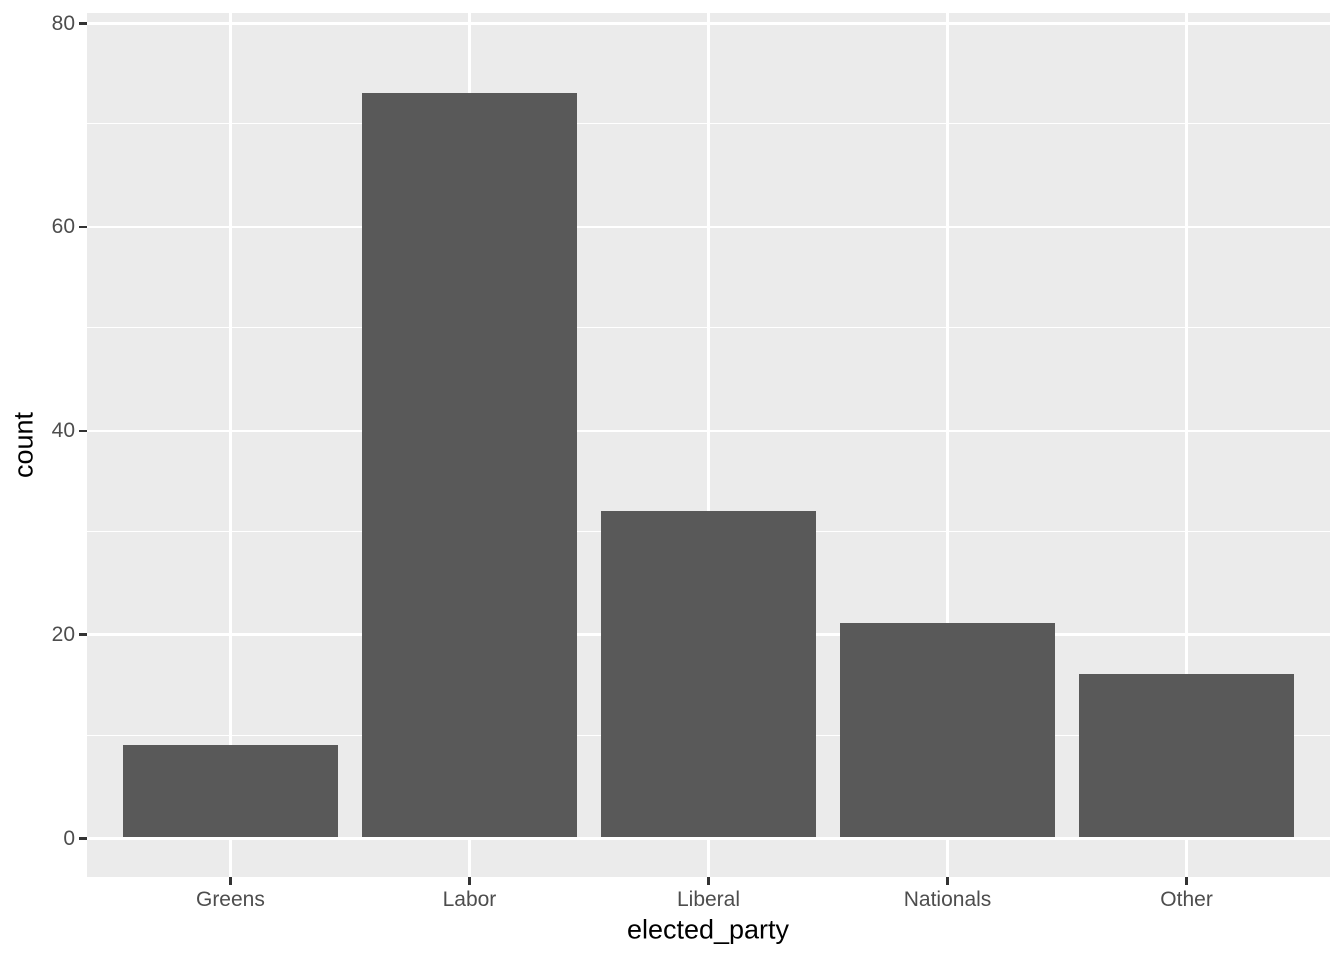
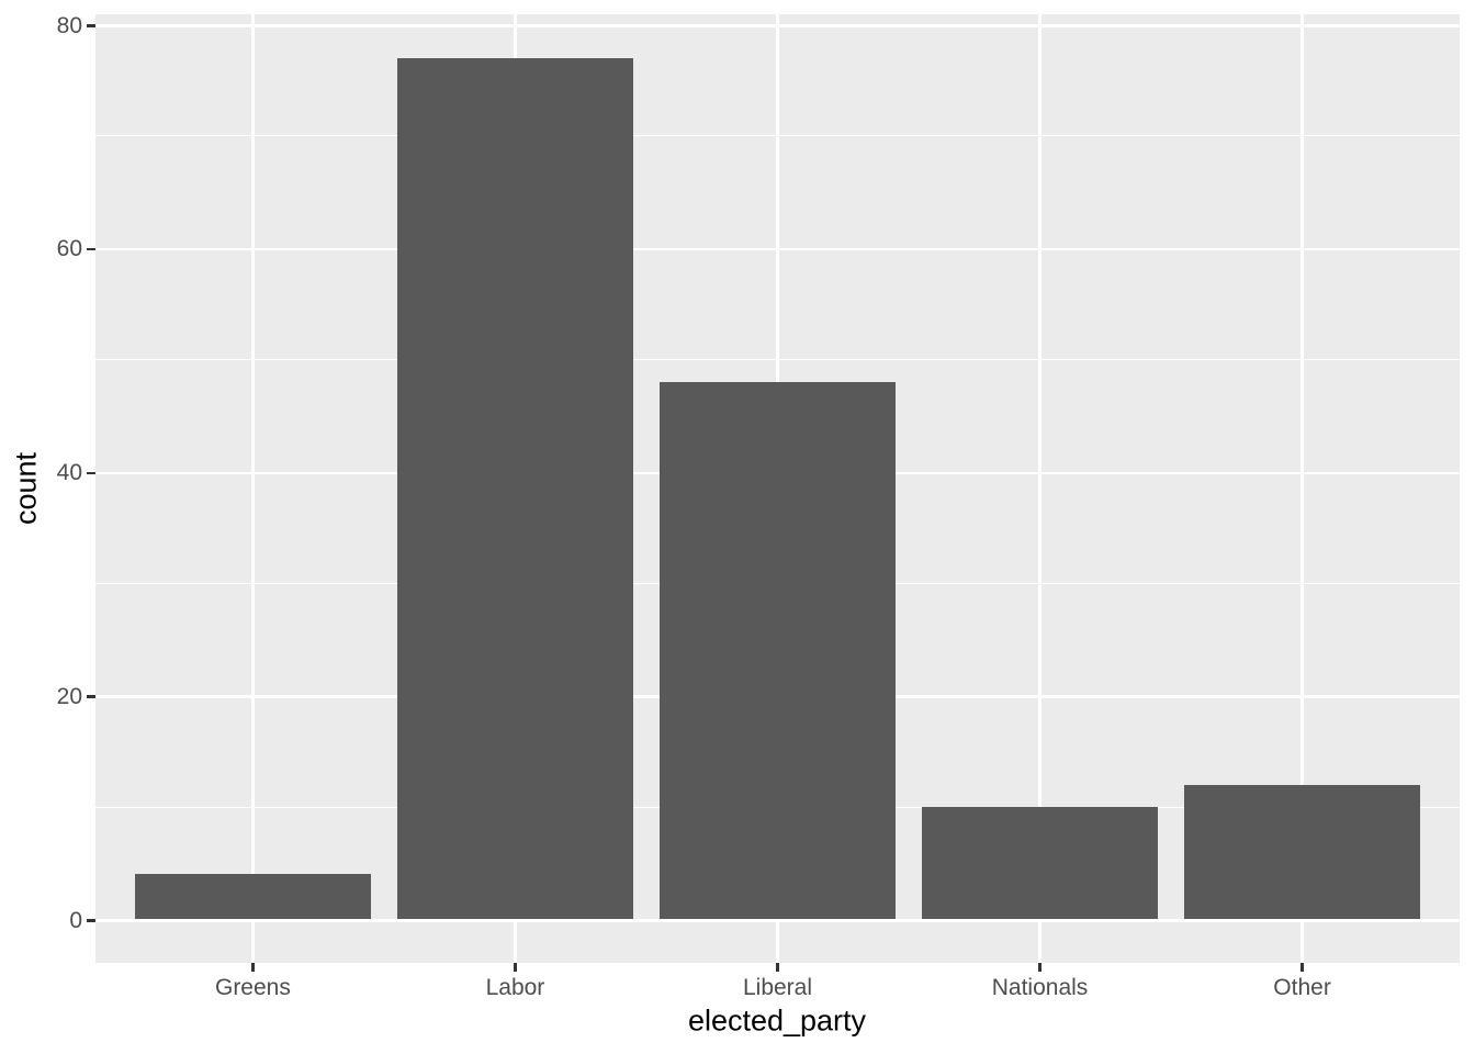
Greens: 9 -> 4
Labor: 73 -> 77
Liberal: 32 -> 48
Nationals: 21 -> 10
Other: 16 -> 12
